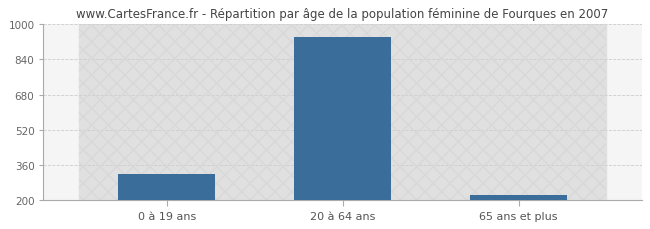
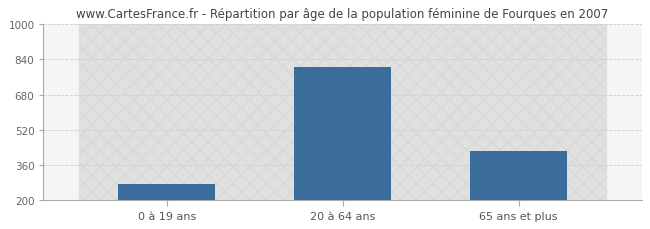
0 à 19 ans: 320 -> 275
20 à 64 ans: 940 -> 805
65 ans et plus: 225 -> 425
